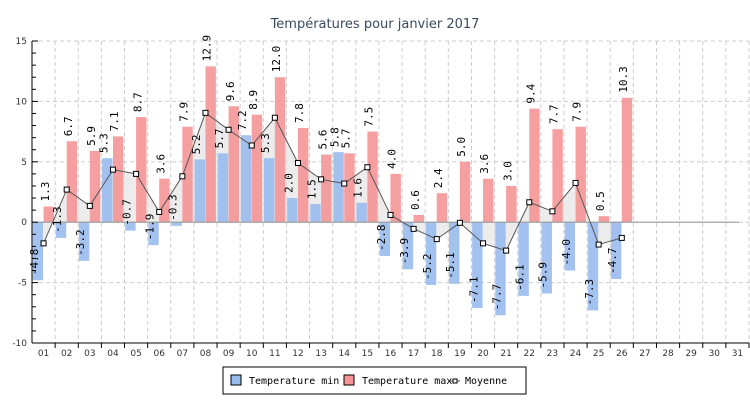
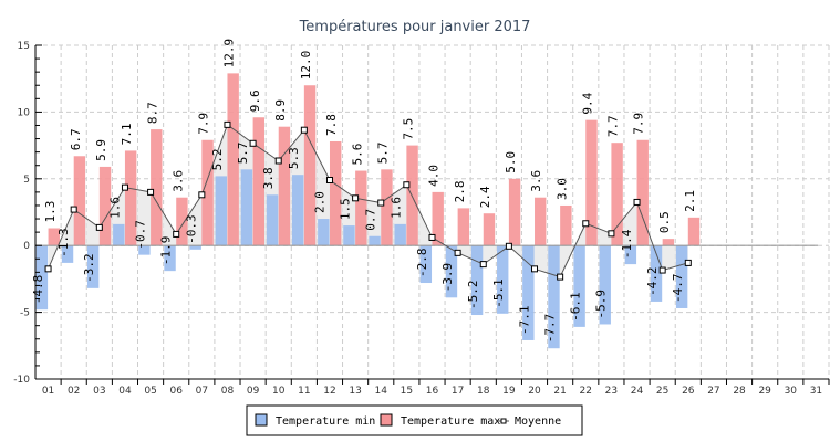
Temperature min/04: 5.3 -> 1.6
Temperature min/10: 7.2 -> 3.8
Temperature min/14: 5.8 -> 0.7
Temperature max/17: 0.6 -> 2.8
Temperature min/24: -4.0 -> -1.4
Temperature min/25: -7.3 -> -4.2
Temperature max/26: 10.3 -> 2.1
